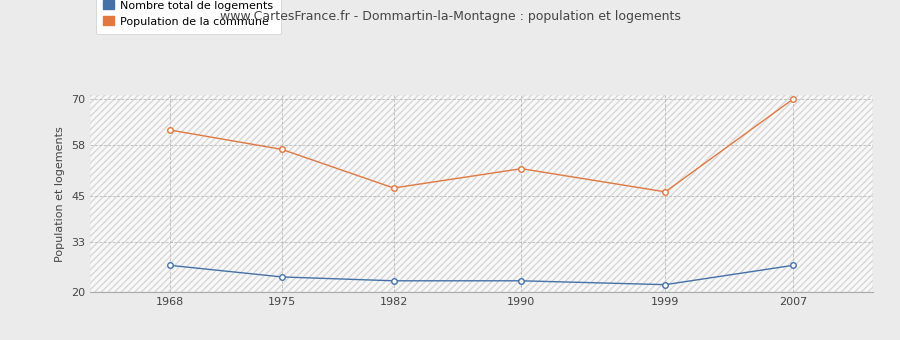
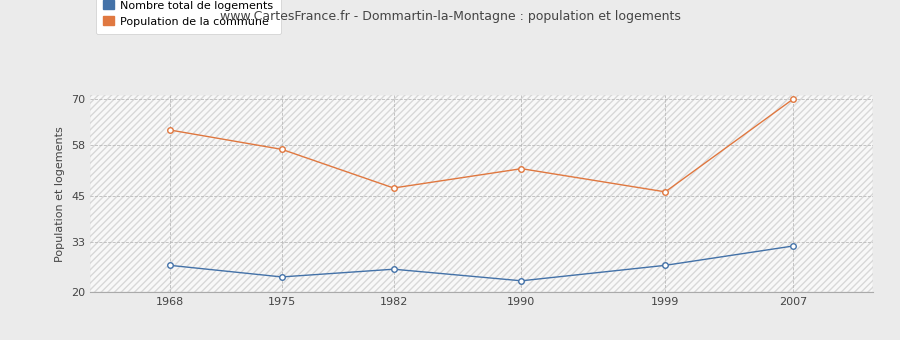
Nombre total de logements/1982: 23 -> 26
Nombre total de logements/1999: 22 -> 27
Nombre total de logements/2007: 27 -> 32
